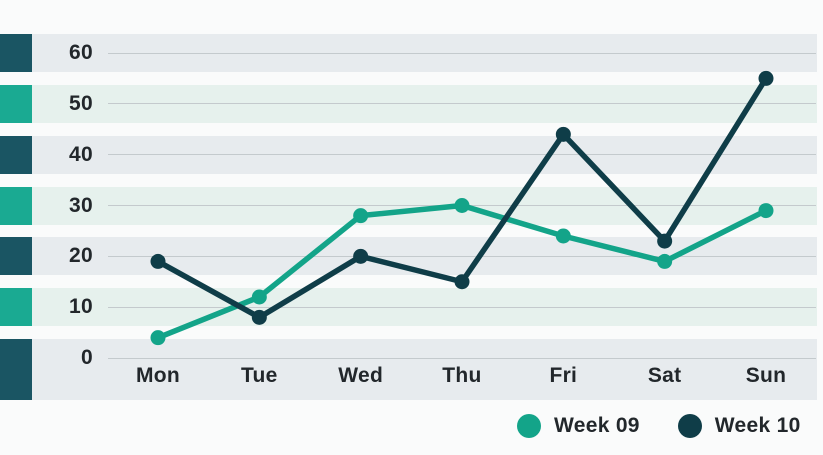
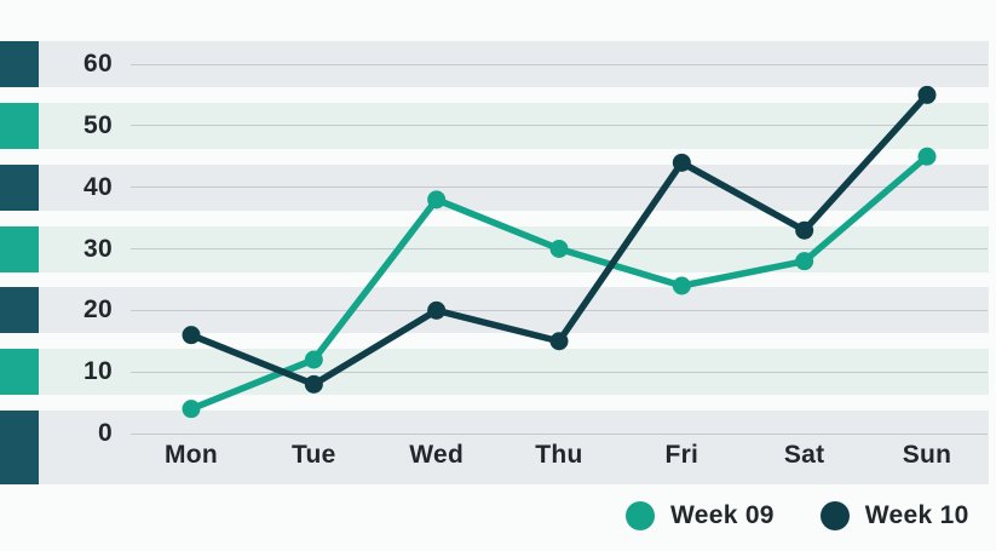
Week 10/Mon: 19 -> 16
Week 09/Wed: 28 -> 38
Week 09/Sat: 19 -> 28
Week 10/Sat: 23 -> 33
Week 09/Sun: 29 -> 45
